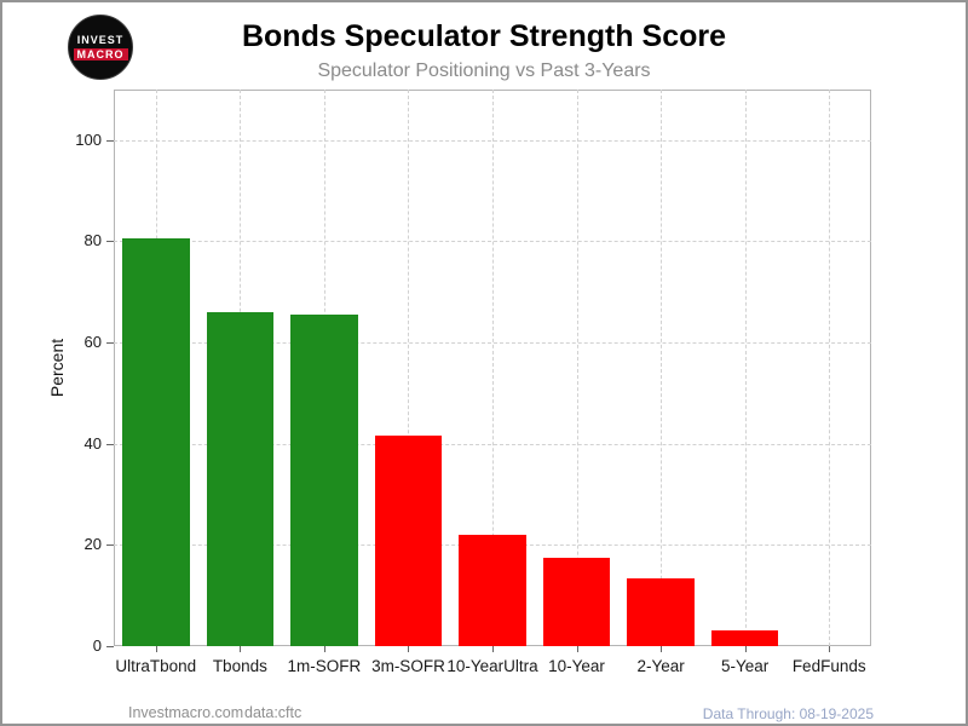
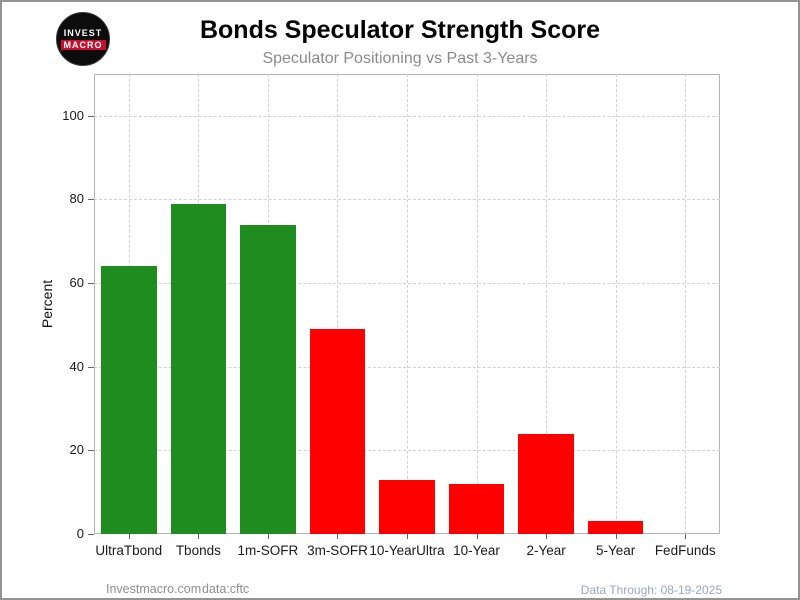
UltraTbond: 80 -> 64
Tbonds: 66 -> 79
1m-SOFR: 66 -> 74
3m-SOFR: 42 -> 49
10-YearUltra: 22 -> 13
10-Year: 18 -> 12
2-Year: 14 -> 24
